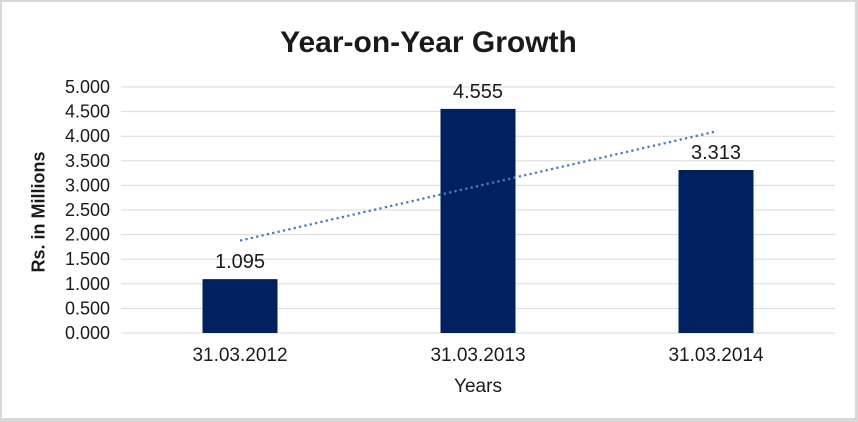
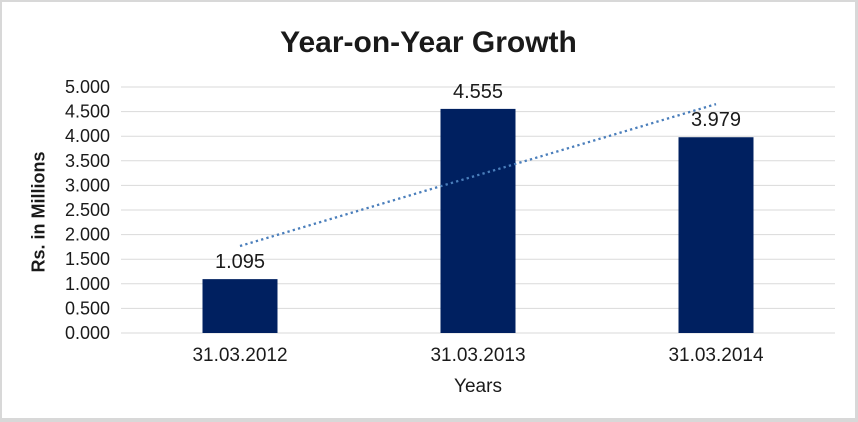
31.03.2014: 3.313 -> 3.979
